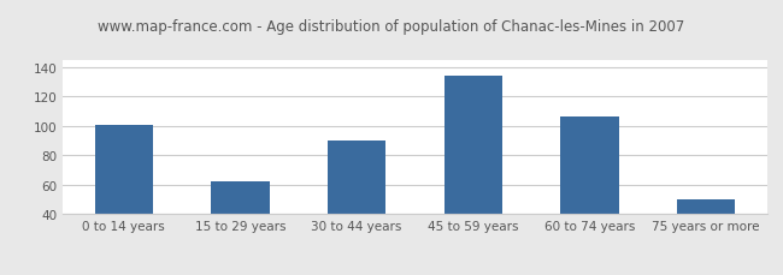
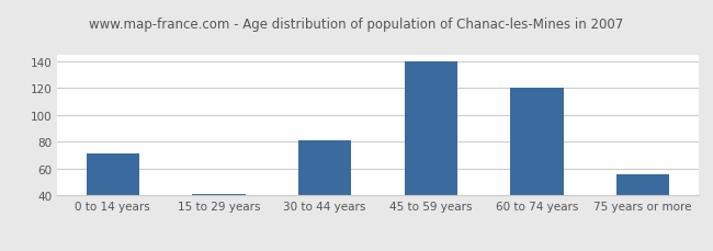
0 to 14 years: 101 -> 71
15 to 29 years: 62 -> 41
30 to 44 years: 90 -> 81
45 to 59 years: 134 -> 140
60 to 74 years: 106 -> 120
75 years or more: 50 -> 56
